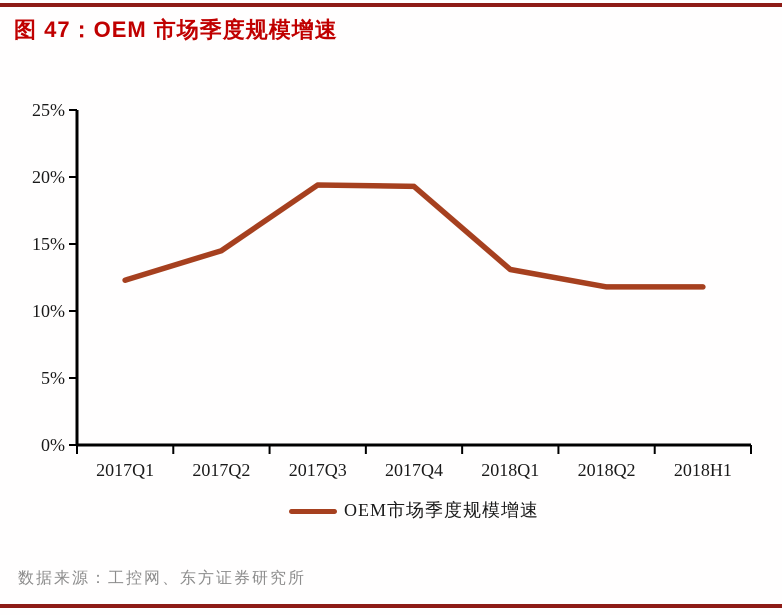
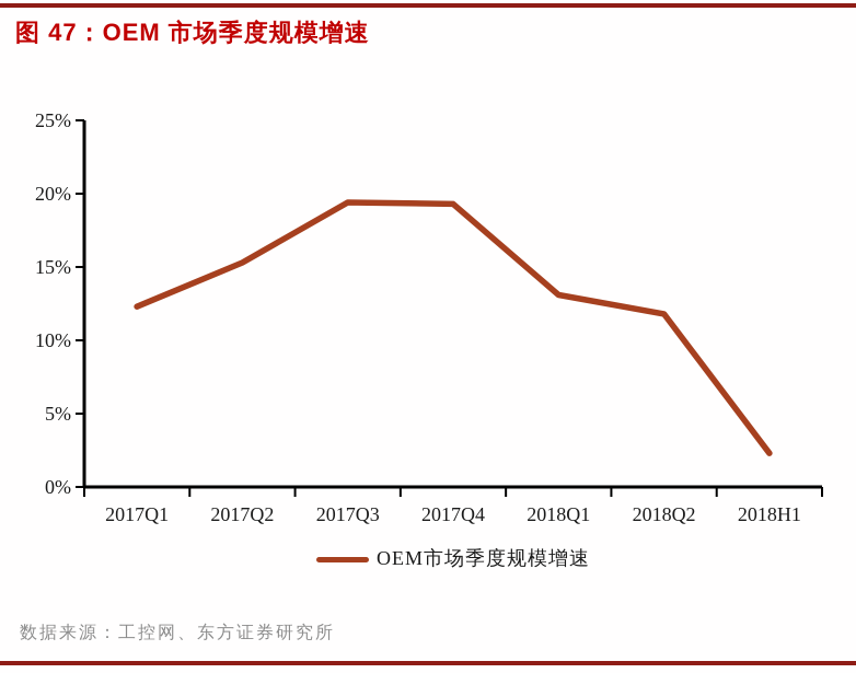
2017Q2: 14.5% -> 15.3%
2018H1: 11.8% -> 2.3%
